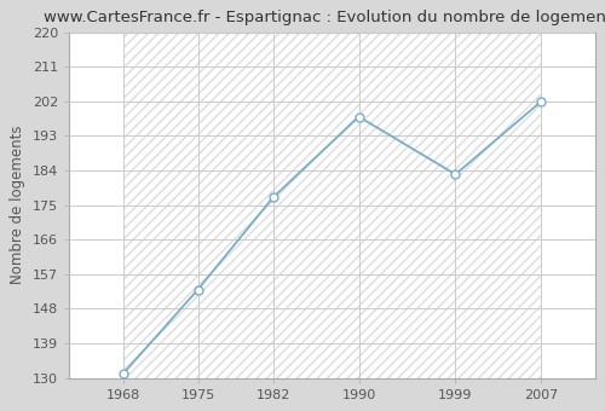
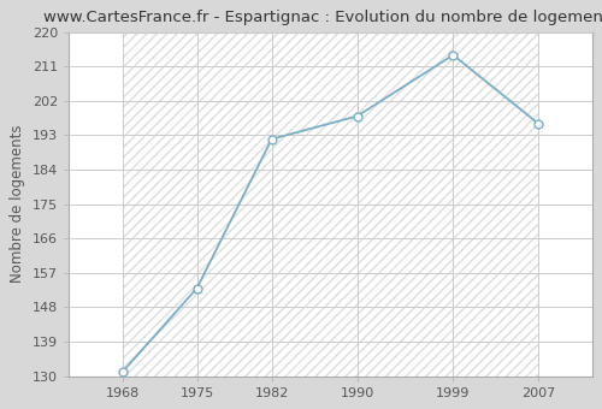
1982: 177 -> 192
1999: 183 -> 214
2007: 202 -> 196
